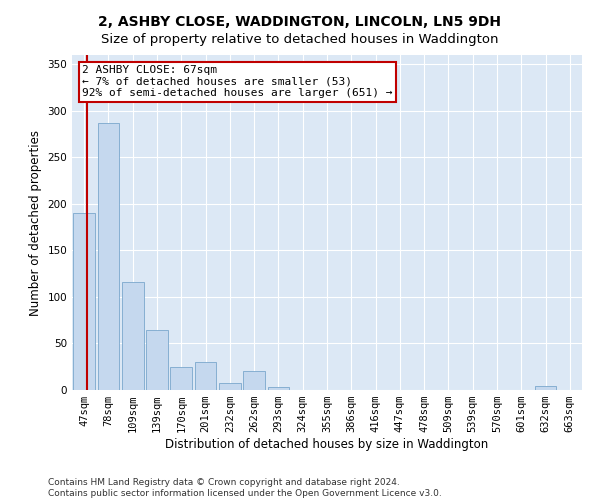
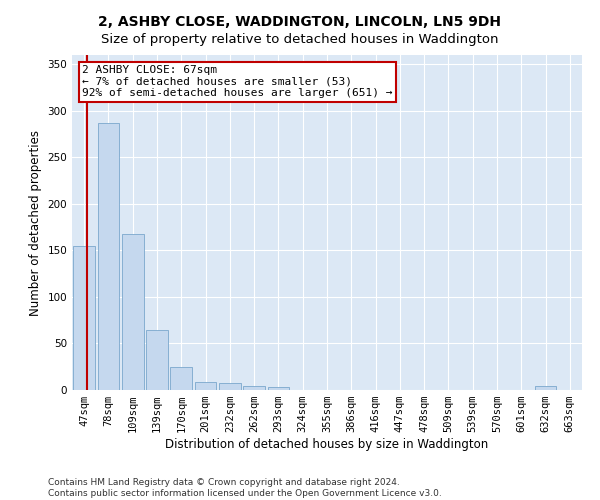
47sqm: 190 -> 155
109sqm: 116 -> 168
201sqm: 30 -> 9
262sqm: 20 -> 4
